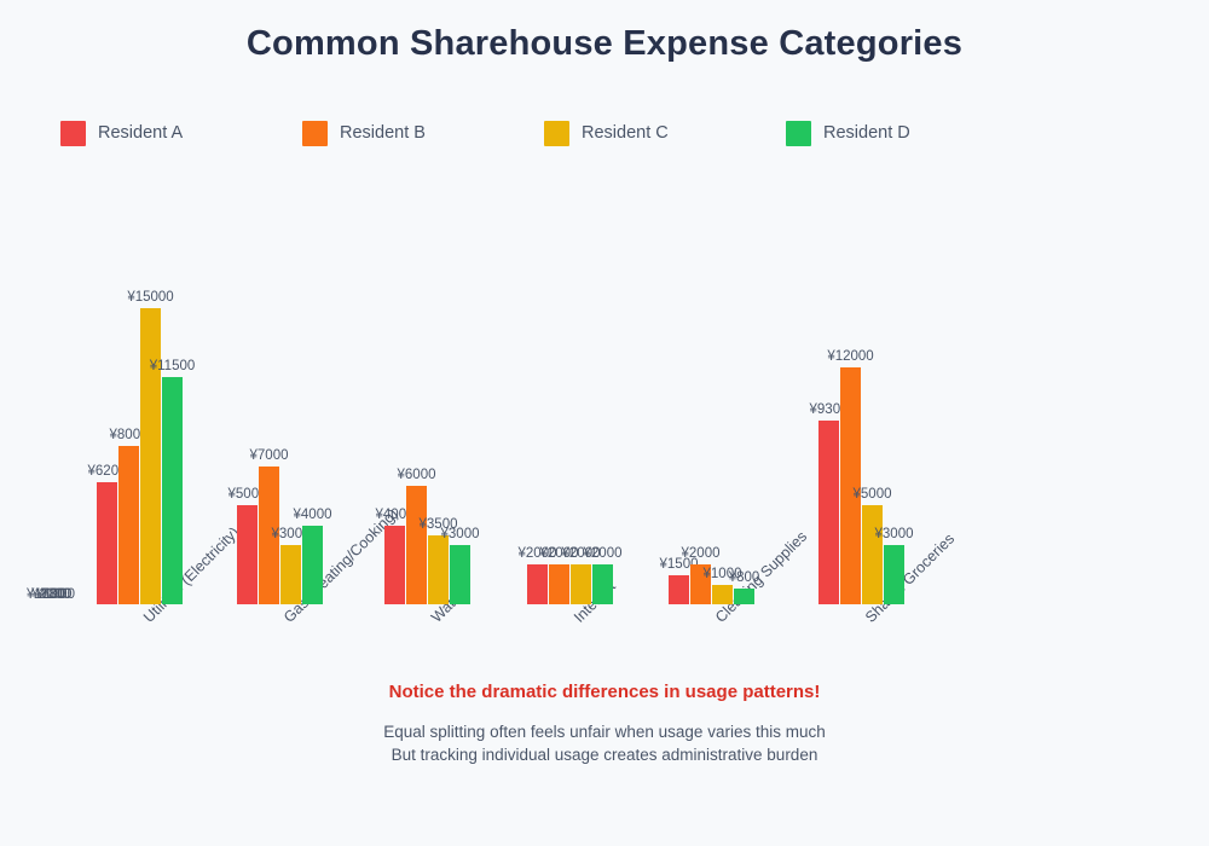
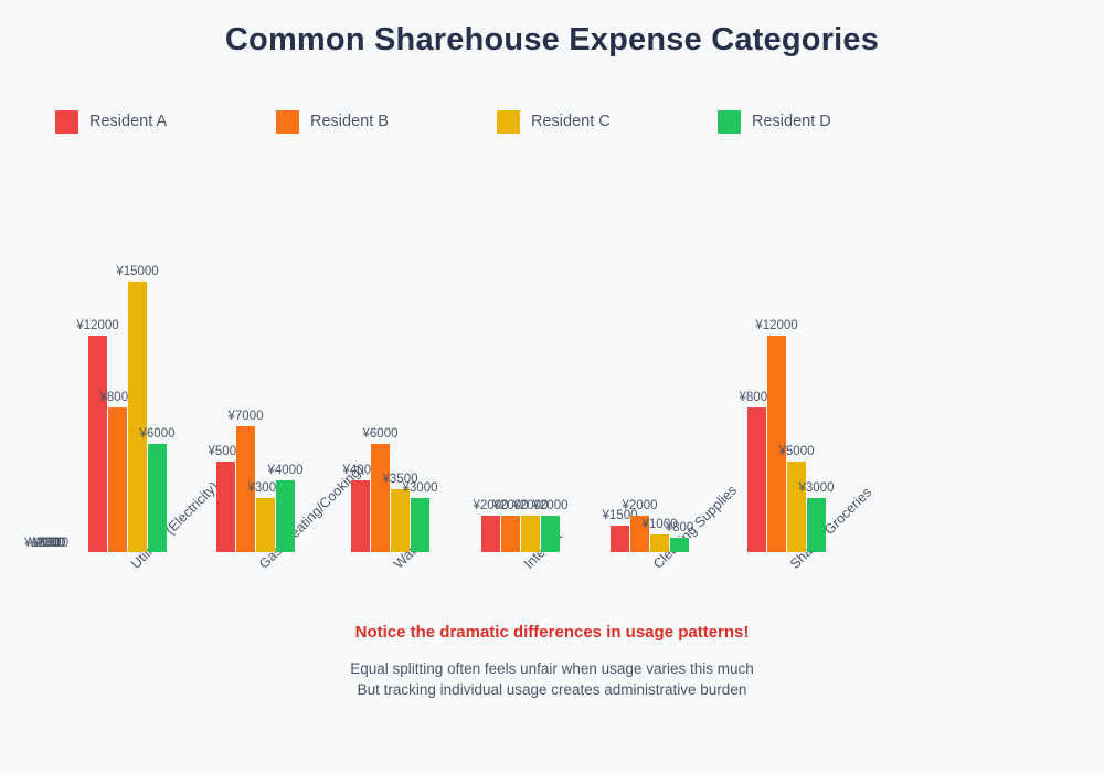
Resident A/Utilities (Electricity): ¥6200 -> ¥12000
Resident D/Utilities (Electricity): ¥11500 -> ¥6000
Resident A/Shared Groceries: ¥9300 -> ¥8000
